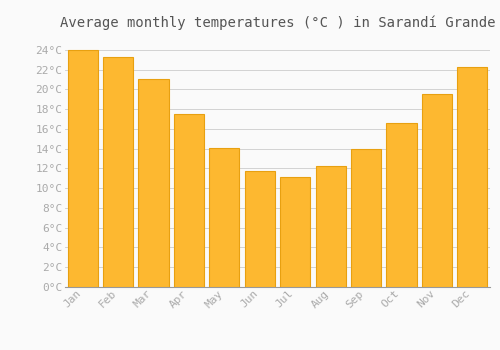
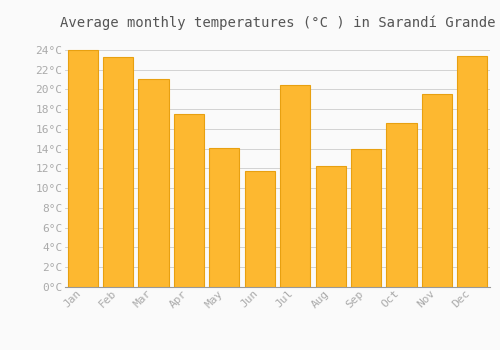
Jul: 11.1°C -> 20.4°C
Dec: 22.3°C -> 23.4°C
